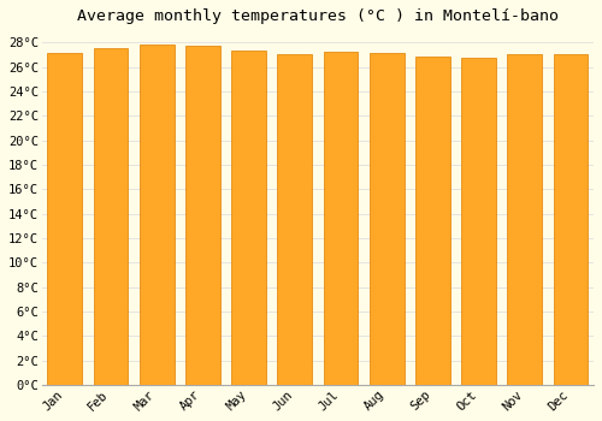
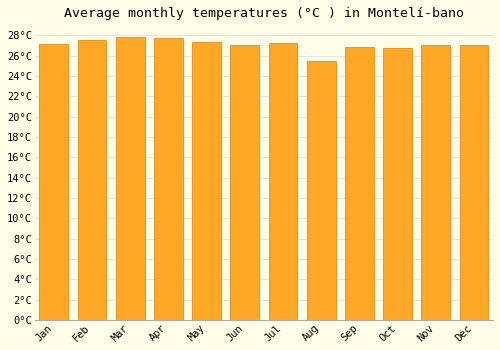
Aug: 27.2°C -> 25.5°C
